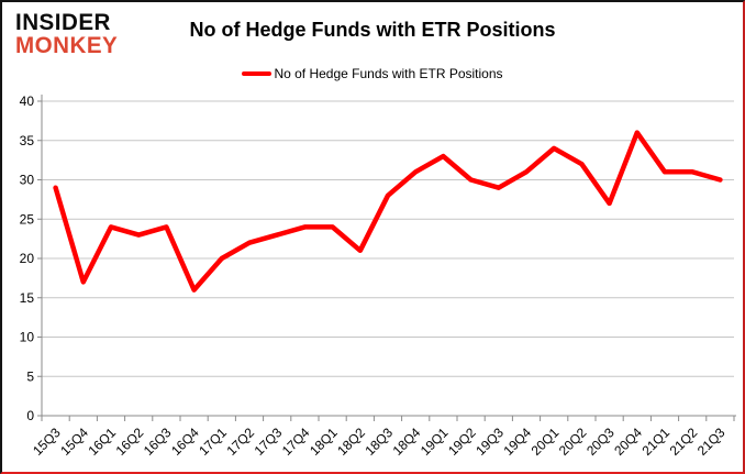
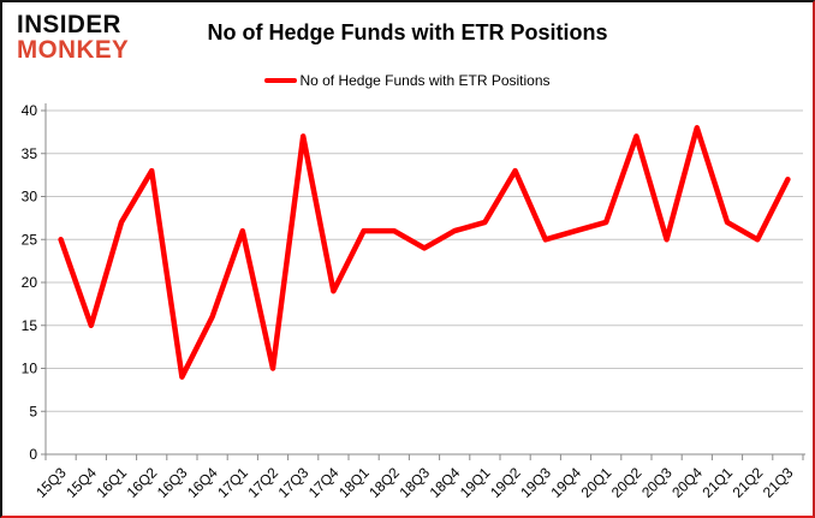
15Q3: 29 -> 25
15Q4: 17 -> 15
16Q1: 24 -> 27
16Q2: 23 -> 33
16Q3: 24 -> 9
17Q1: 20 -> 26
17Q2: 22 -> 10
17Q3: 23 -> 37
17Q4: 24 -> 19
18Q1: 24 -> 26
18Q2: 21 -> 26
18Q3: 28 -> 24
18Q4: 31 -> 26
19Q1: 33 -> 27
19Q2: 30 -> 33
19Q3: 29 -> 25
19Q4: 31 -> 26
20Q1: 34 -> 27
20Q2: 32 -> 37
20Q3: 27 -> 25
20Q4: 36 -> 38
21Q1: 31 -> 27
21Q2: 31 -> 25
21Q3: 30 -> 32
